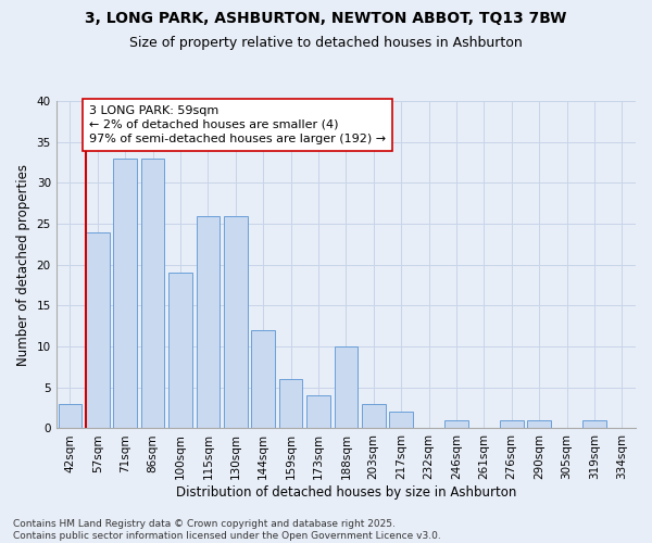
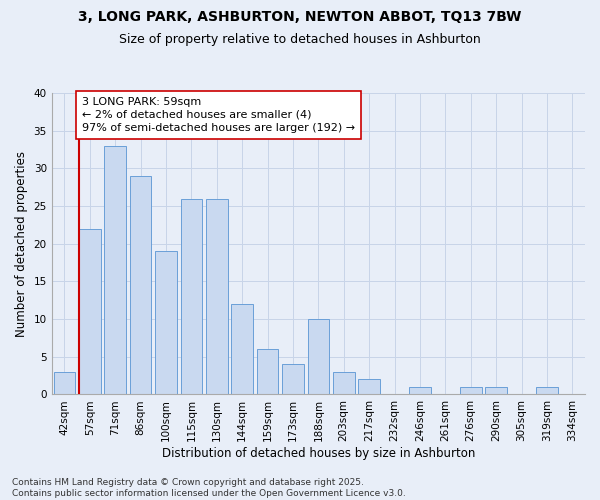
57sqm: 24 -> 22
86sqm: 33 -> 29
